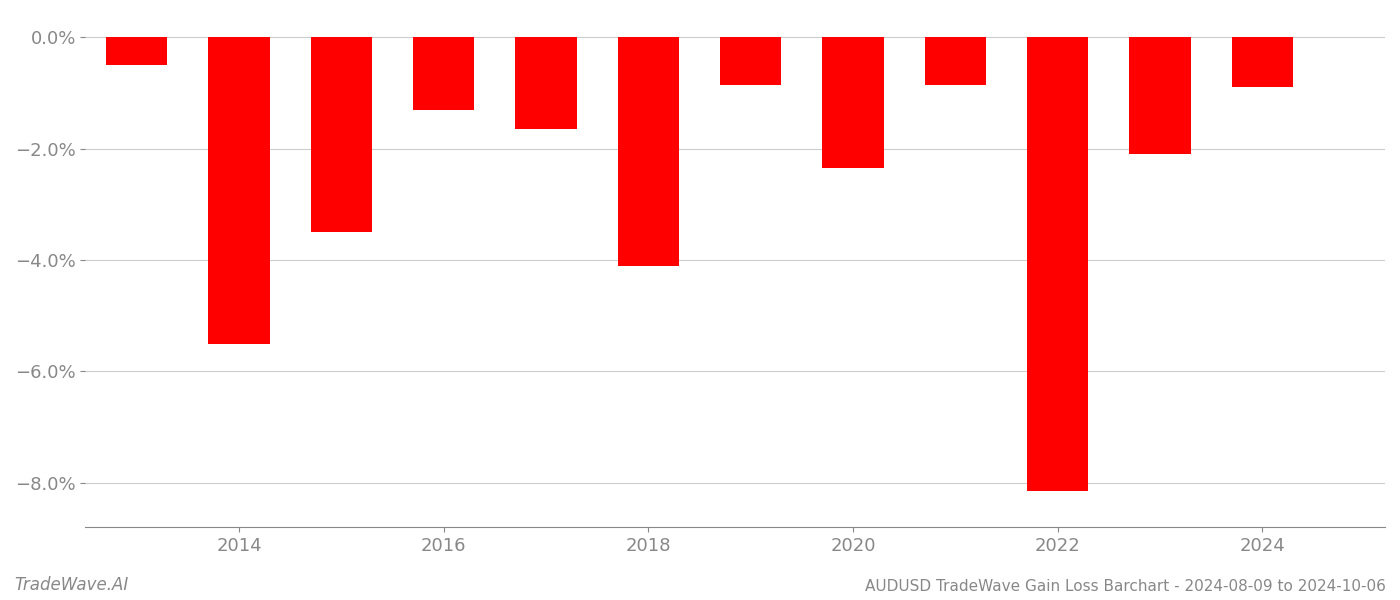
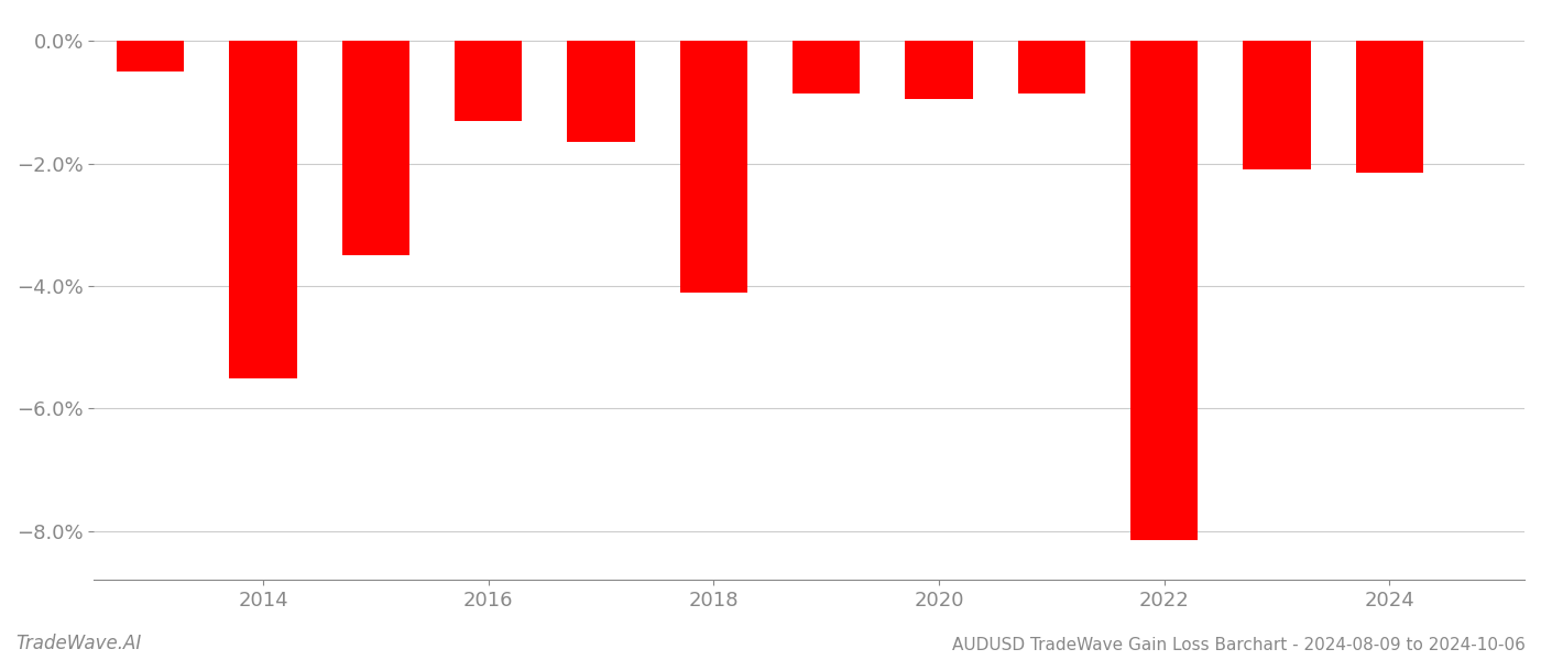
2020: -2.34% -> -0.95%
2024: -0.90% -> -2.15%
